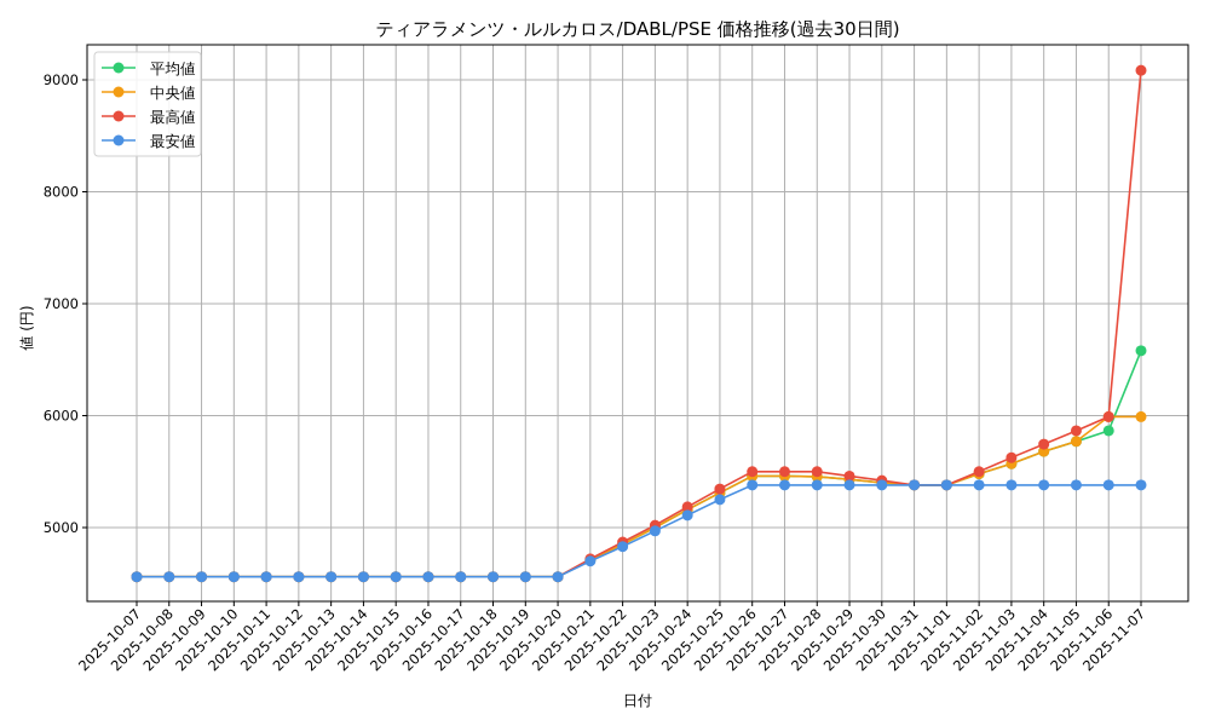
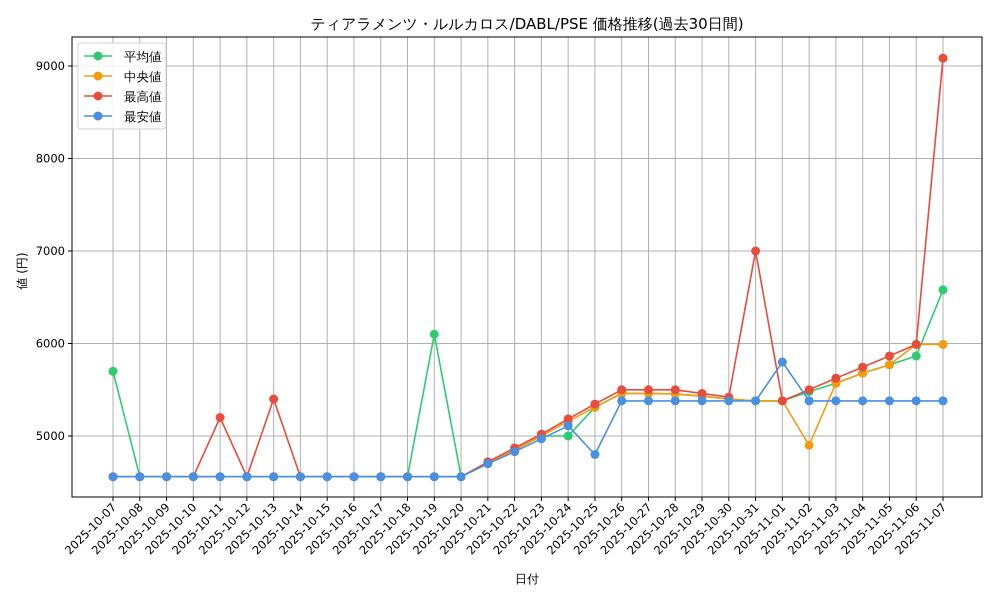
平均値/2025-10-07: 4600 -> 5700
最高値/2025-10-11: 4600 -> 5200
最高値/2025-10-13: 4600 -> 5400
平均値/2025-10-19: 4600 -> 6100
平均値/2025-10-24: 5200 -> 5000
最安値/2025-10-25: 5200 -> 4800
最高値/2025-10-31: 5400 -> 7000
最安値/2025-11-01: 5400 -> 5800
中央値/2025-11-02: 5500 -> 4900
